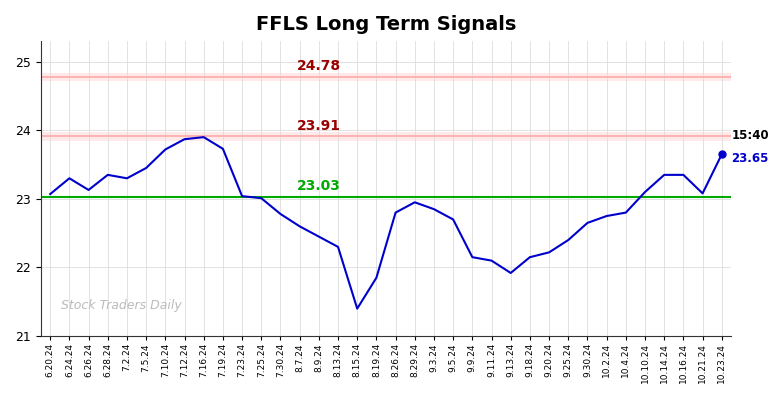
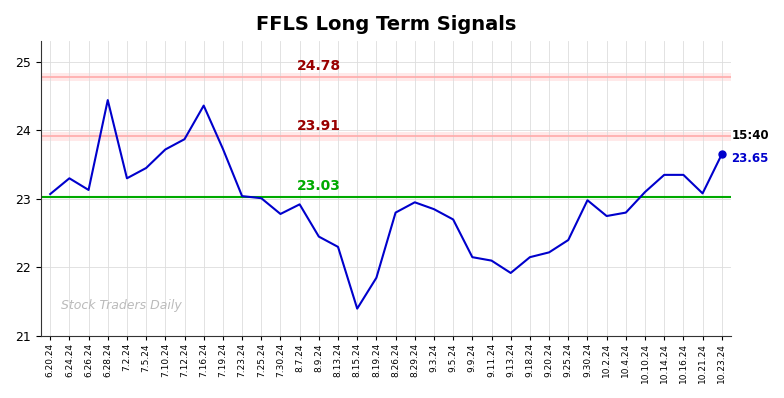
6.28.24: 23.35 -> 24.44
7.16.24: 23.90 -> 24.36
8.7.24: 22.60 -> 22.92
9.30.24: 22.65 -> 22.98
